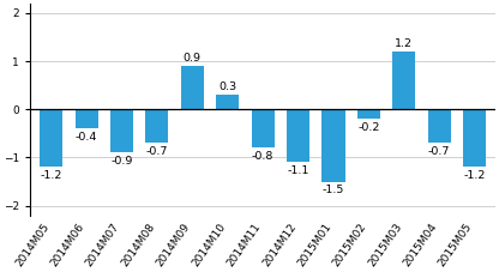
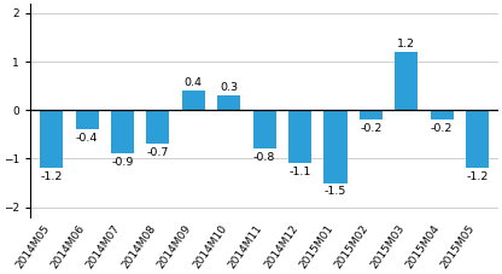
2014M09: 0.9 -> 0.4
2015M04: -0.7 -> -0.2
